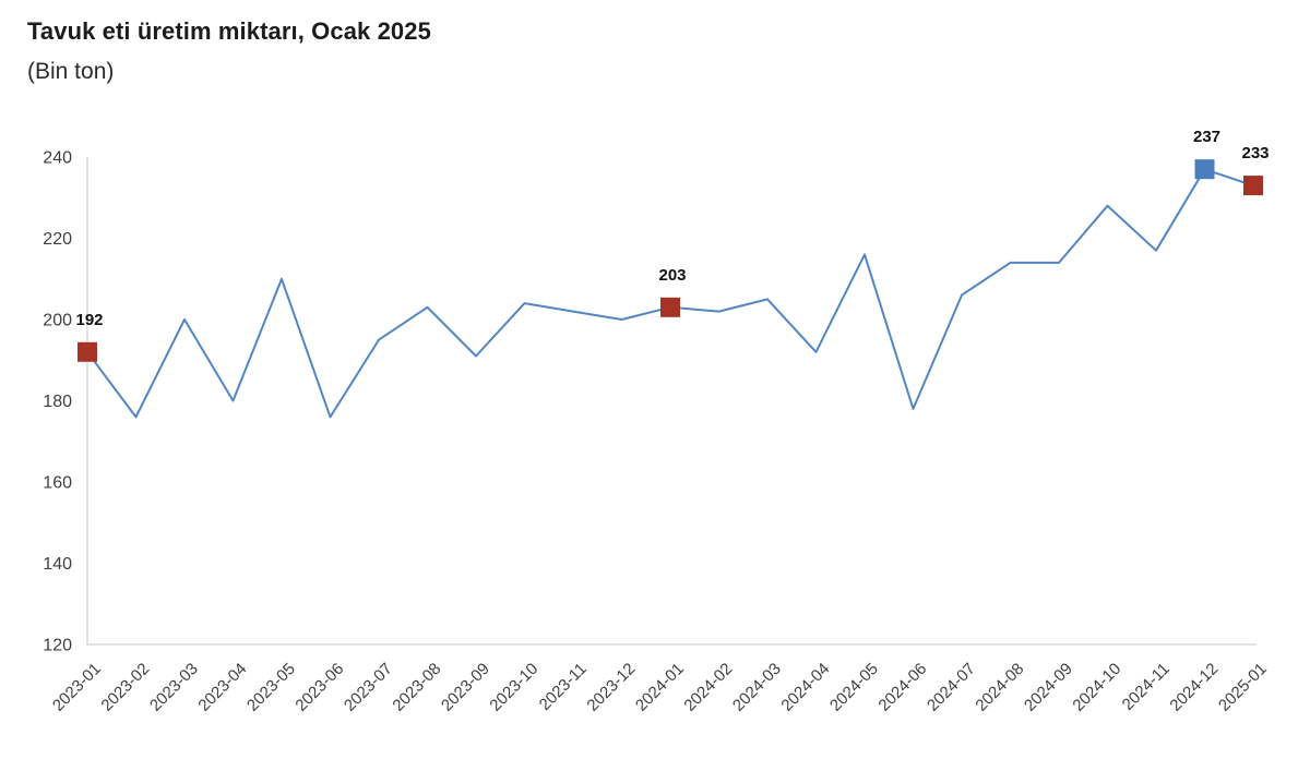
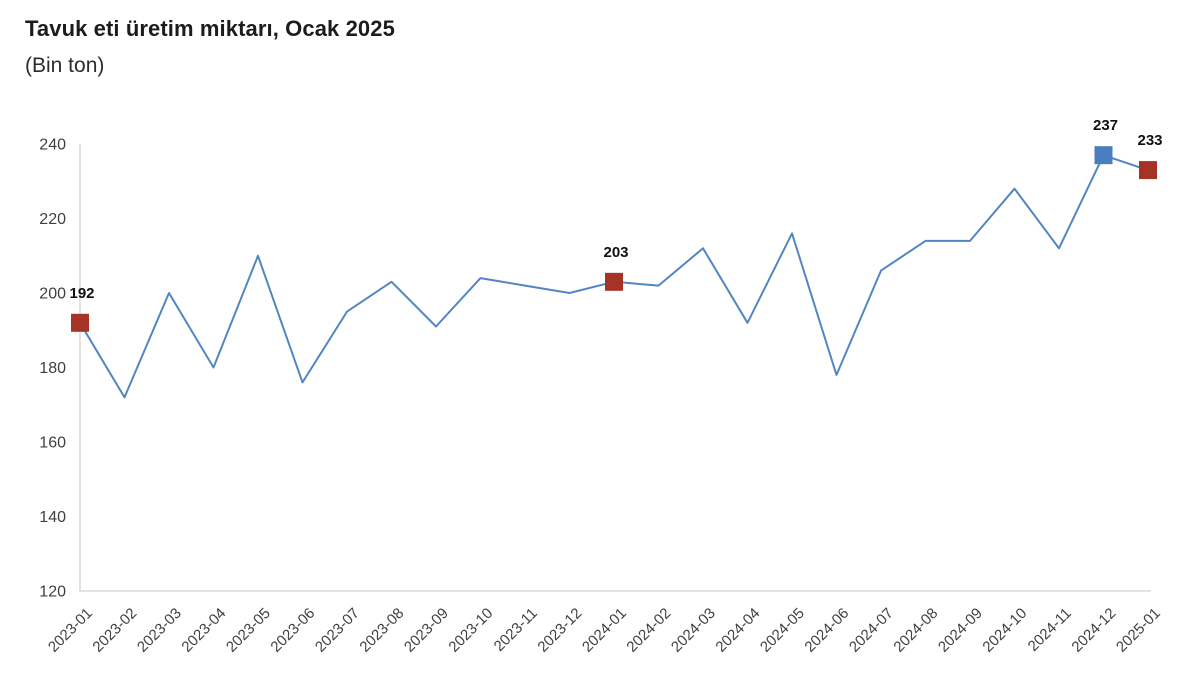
2023-02: 176 -> 172
2024-03: 205 -> 212
2024-11: 217 -> 212
